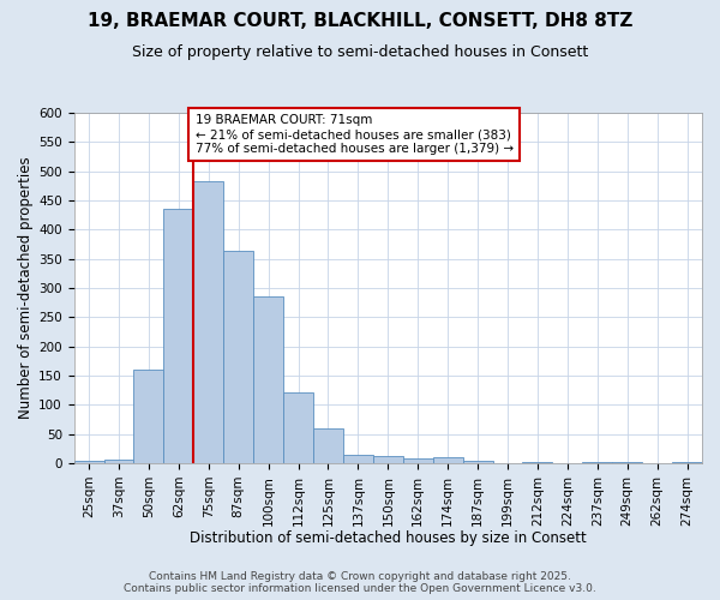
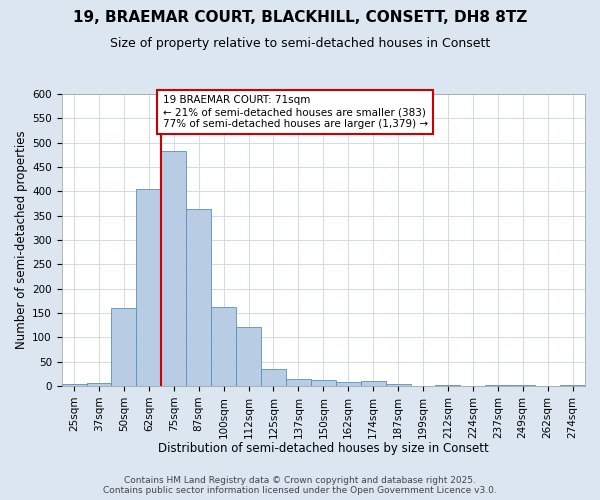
62sqm: 435 -> 405
100sqm: 285 -> 163
125sqm: 60 -> 35
